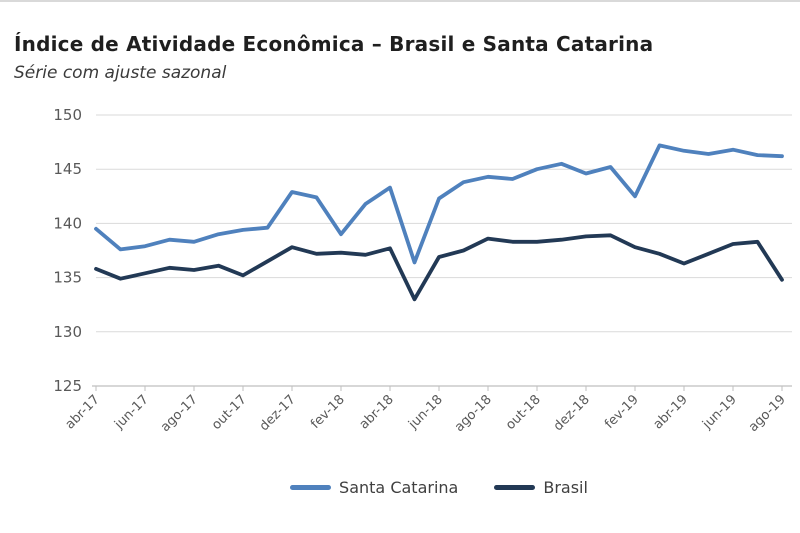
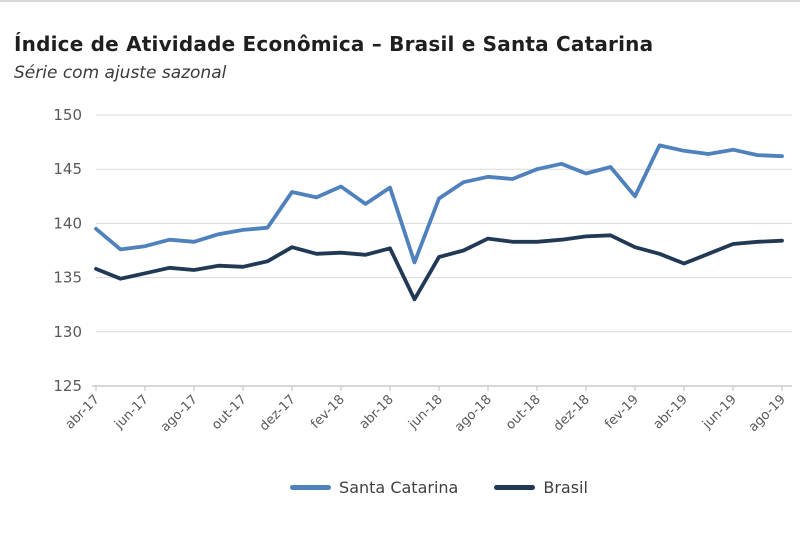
Brasil/out-17: 135.2 -> 136.0
Santa Catarina/fev-18: 139.0 -> 143.4
Brasil/ago-19: 134.8 -> 138.4
